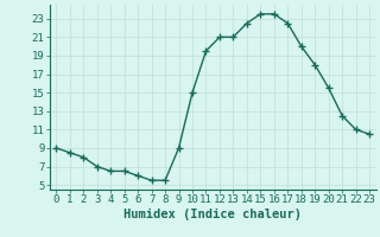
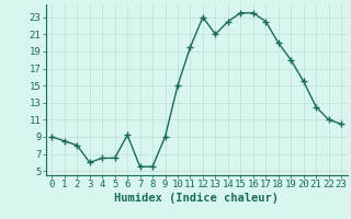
3: 7.0 -> 6.0
6: 6.0 -> 9.2
12: 21.0 -> 23.0
